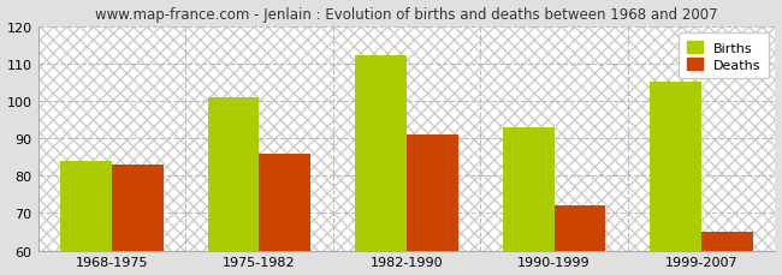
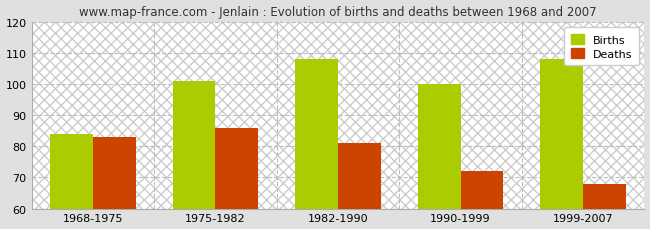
Births/1982-1990: 112 -> 108
Deaths/1982-1990: 91 -> 81
Births/1990-1999: 93 -> 100
Births/1999-2007: 105 -> 108
Deaths/1999-2007: 65 -> 68
